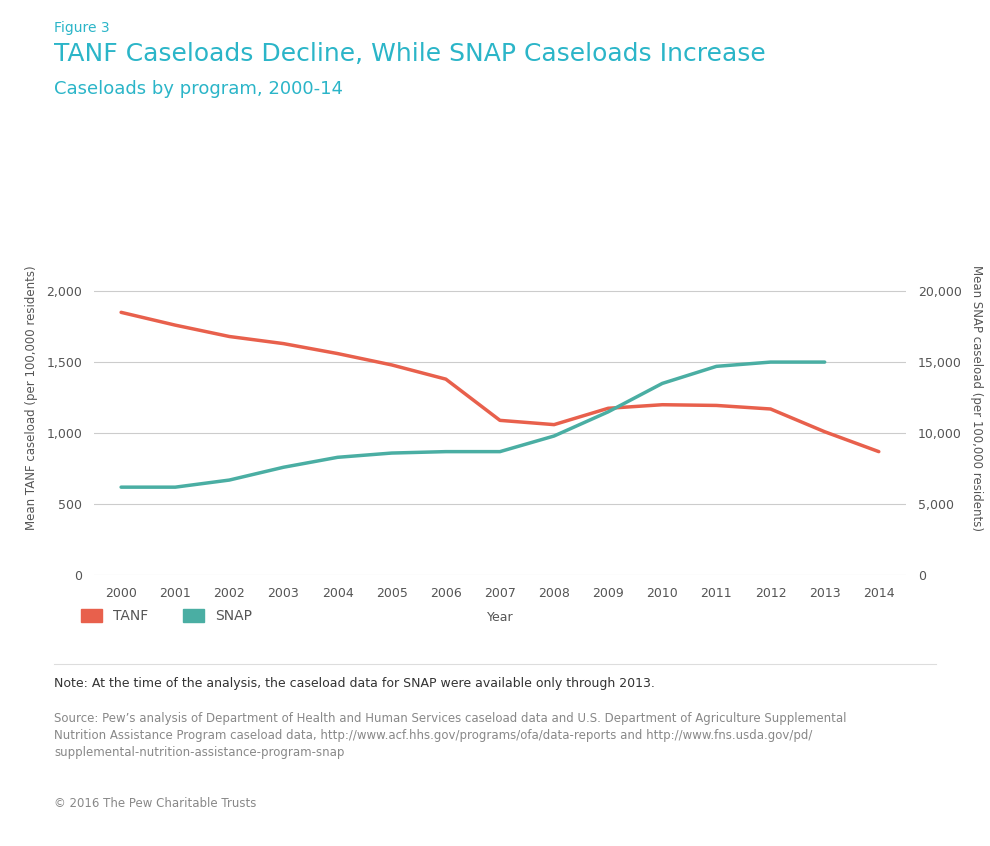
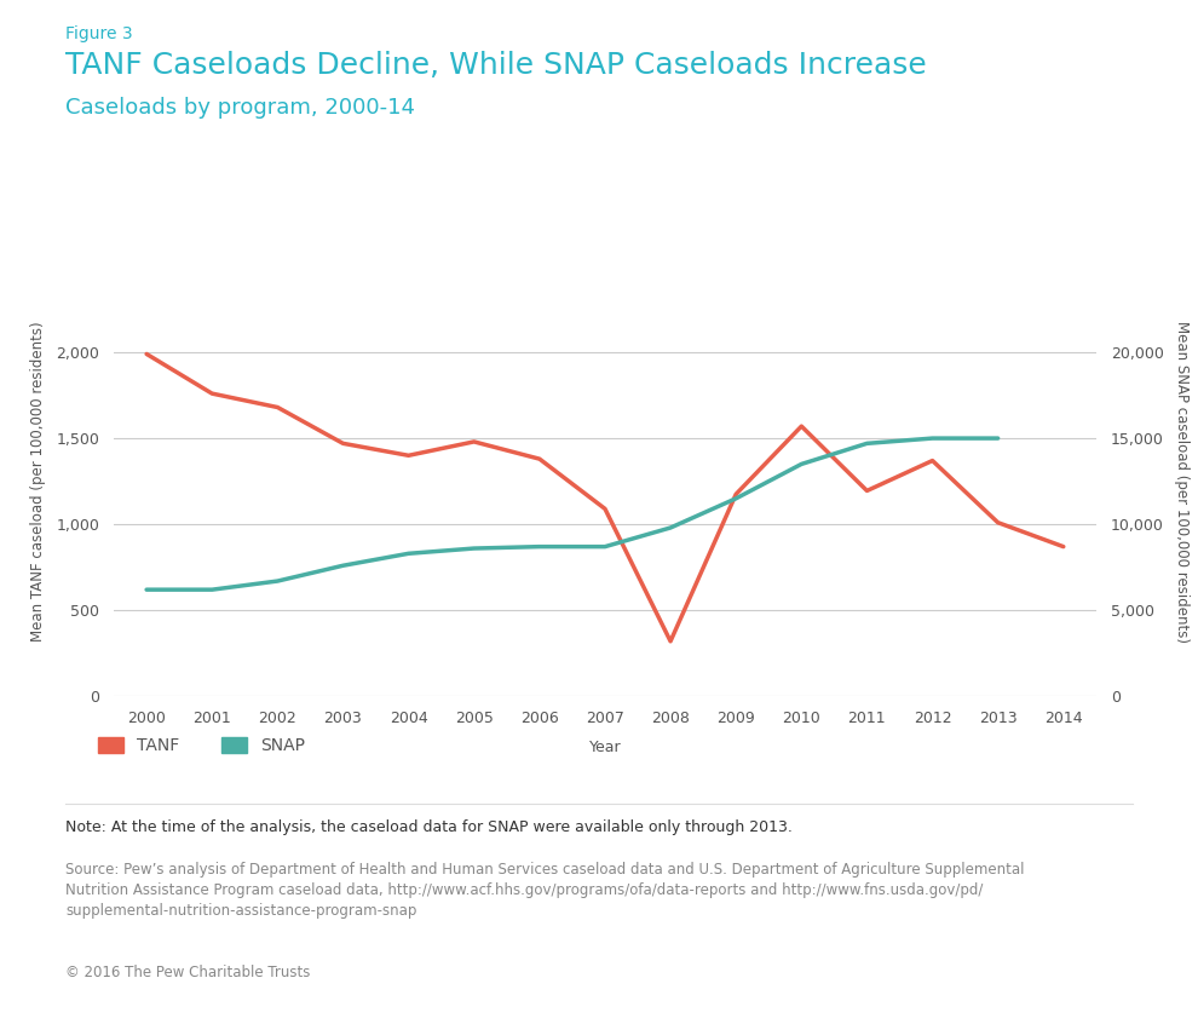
TANF/2000: 1,850 -> 1,990
TANF/2003: 1,630 -> 1,470
TANF/2004: 1,560 -> 1,400
TANF/2008: 1,060 -> 320
TANF/2010: 1,200 -> 1,570
TANF/2012: 1,170 -> 1,370
